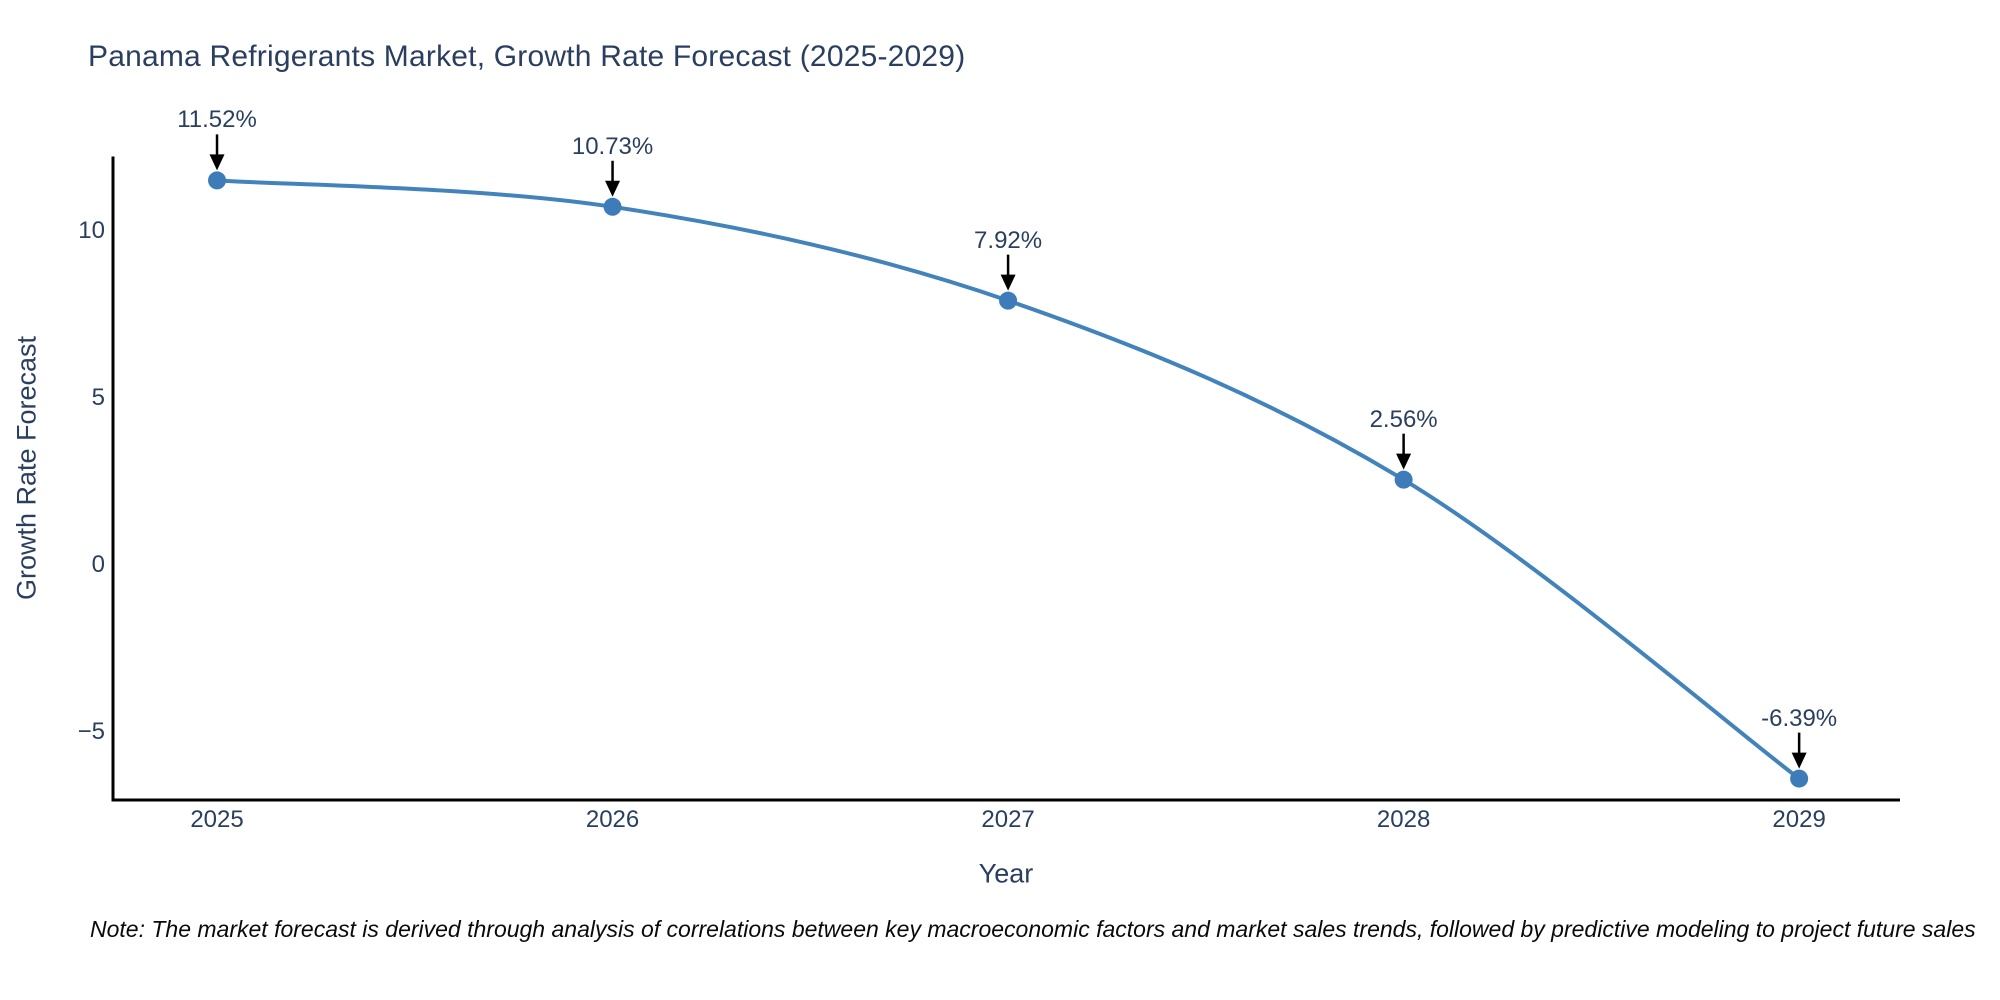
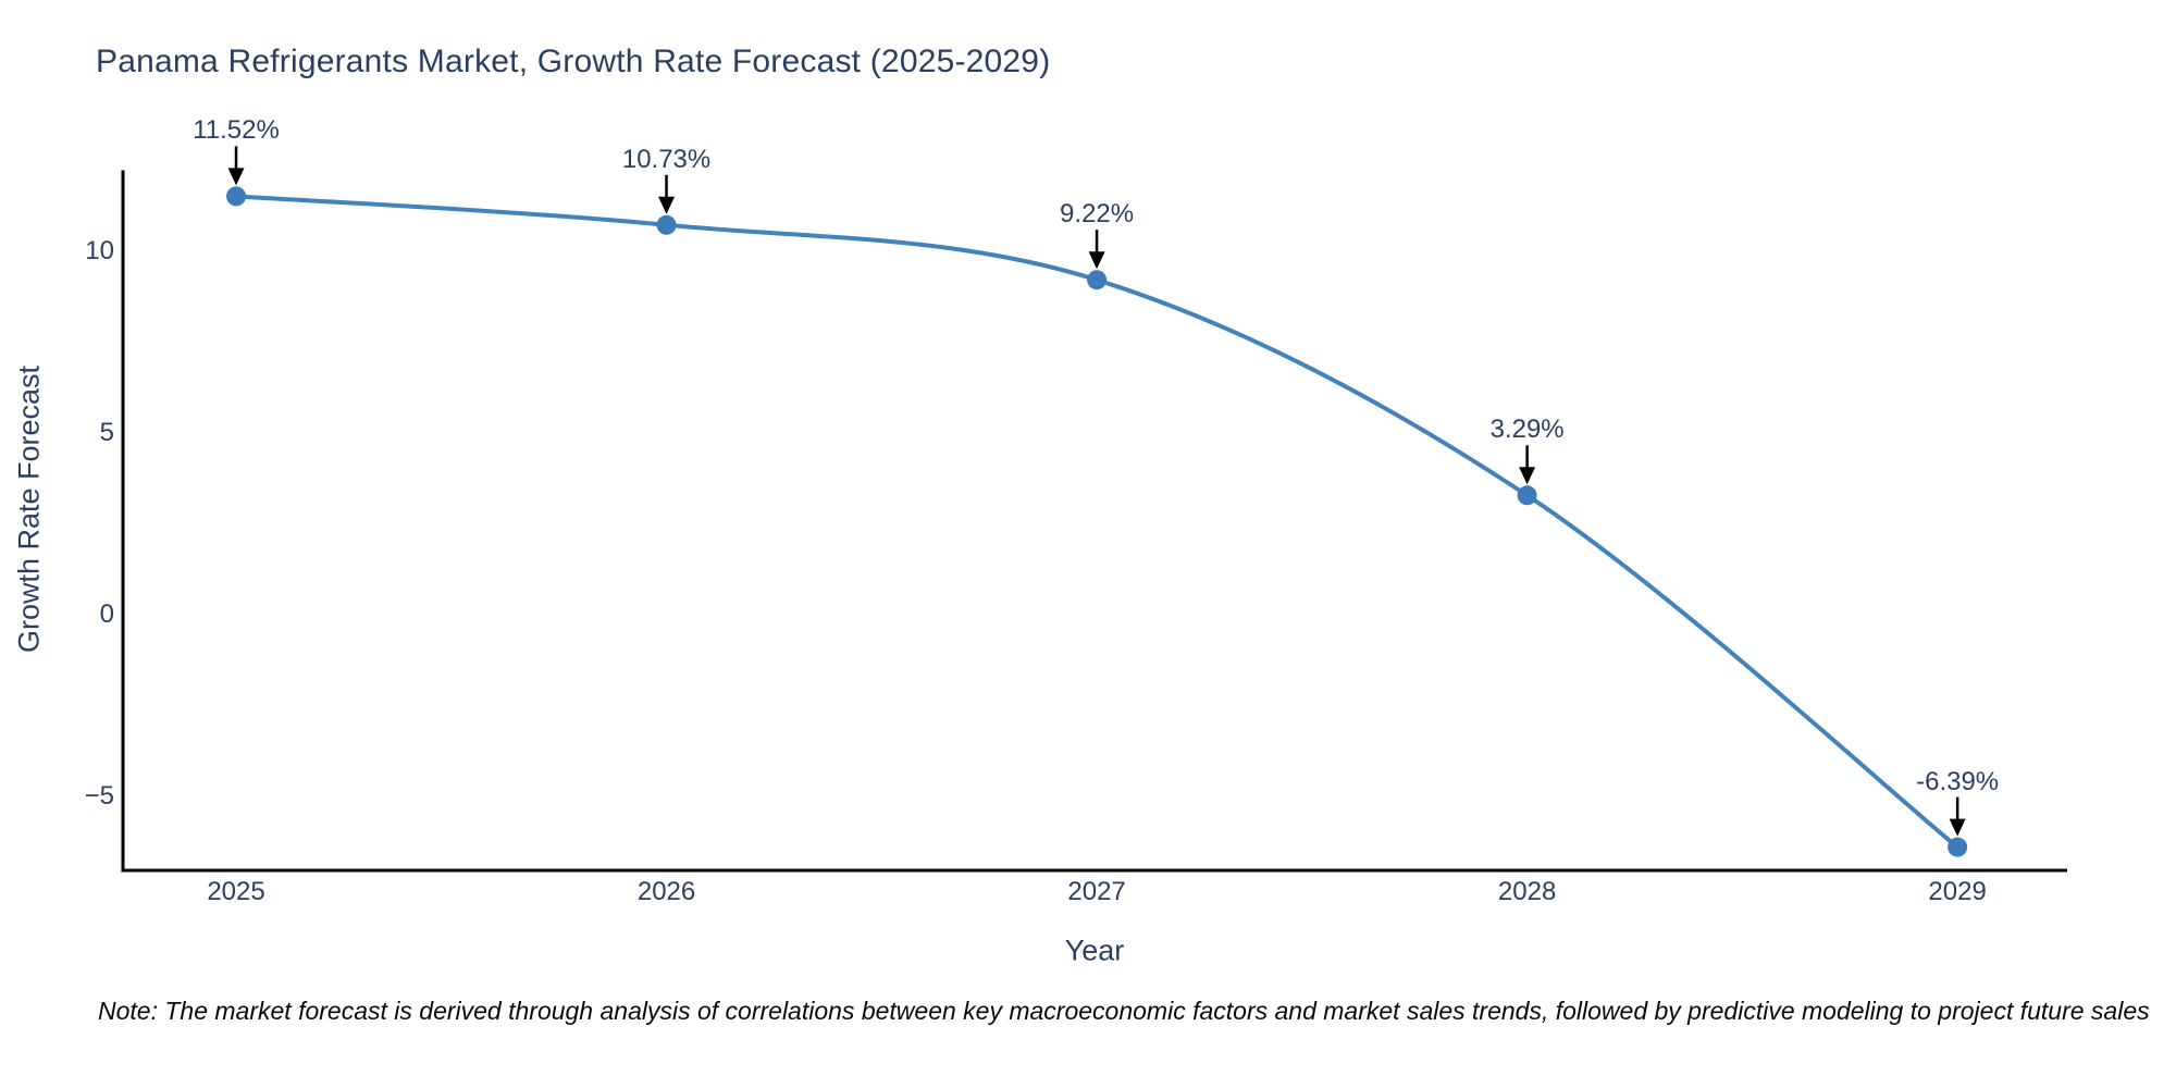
2027: 7.92% -> 9.22%
2028: 2.56% -> 3.29%
